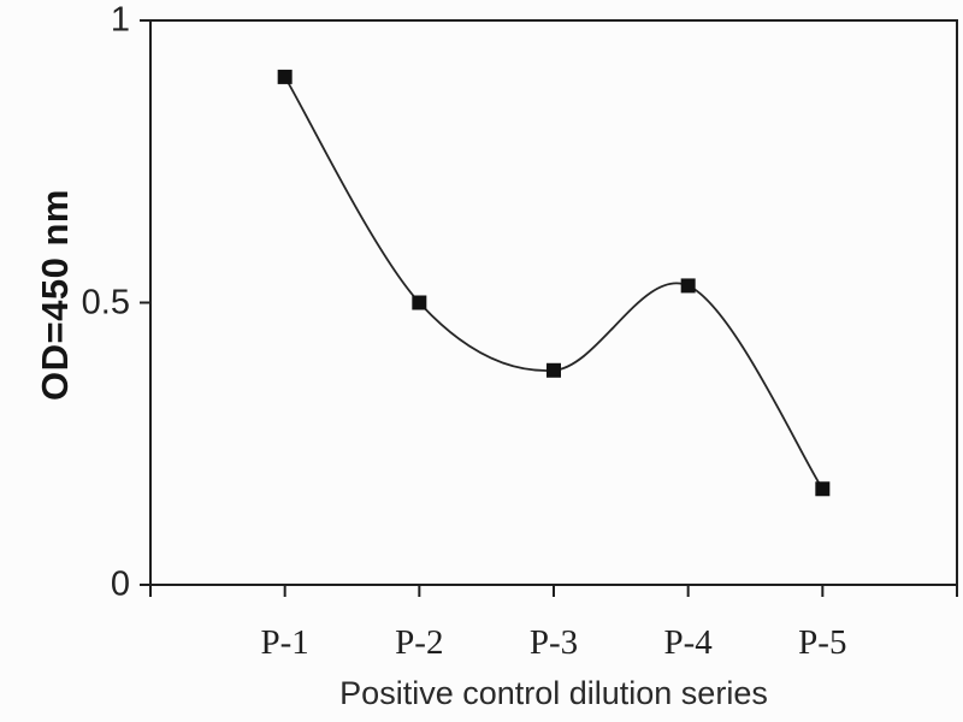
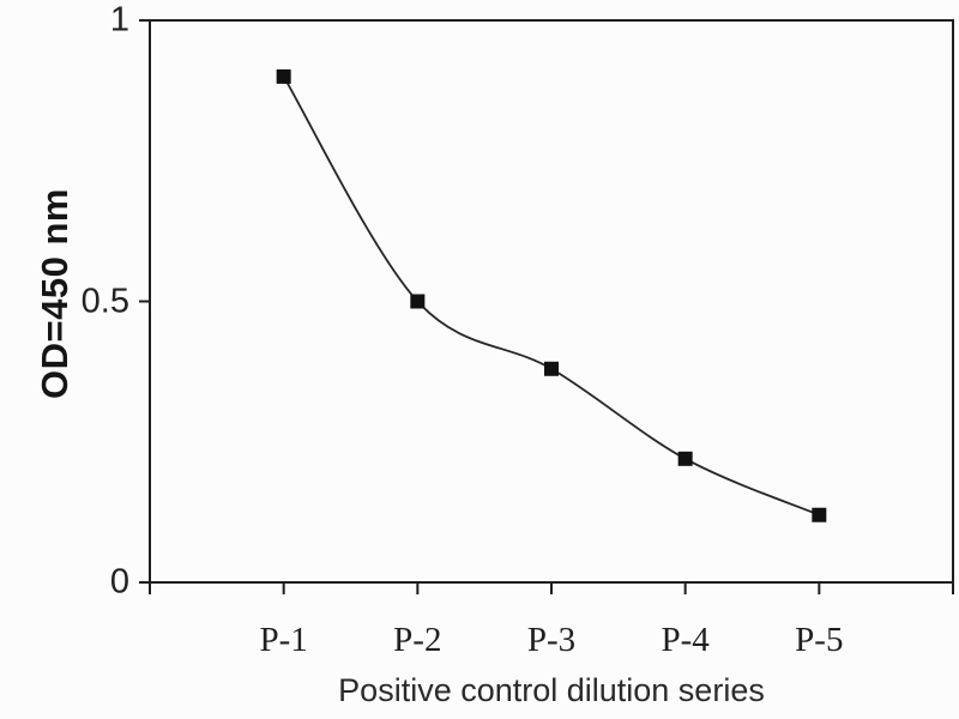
P-4: 0.53 -> 0.22
P-5: 0.17 -> 0.12
